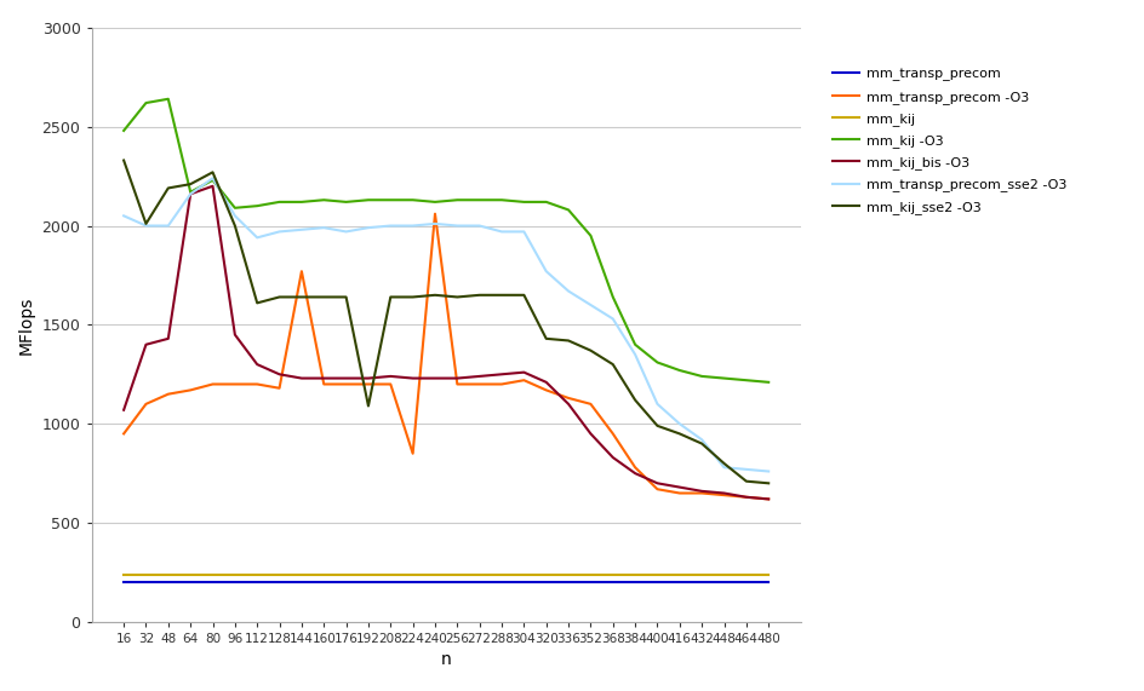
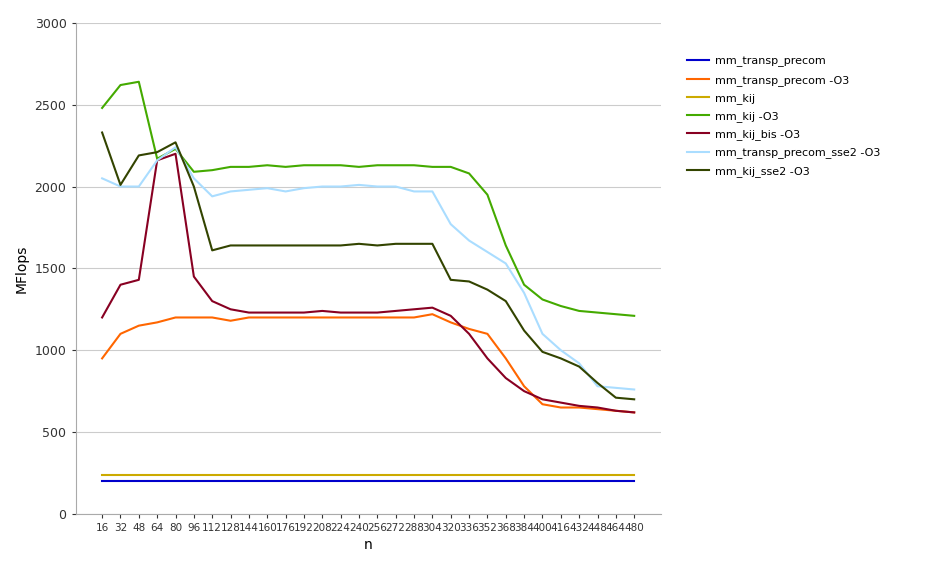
mm_kij_bis -O3/16: 1070 -> 1200
mm_transp_precom -O3/144: 1770 -> 1200
mm_kij_sse2 -O3/192: 1090 -> 1640
mm_transp_precom -O3/224: 850 -> 1200
mm_transp_precom -O3/240: 2060 -> 1200
